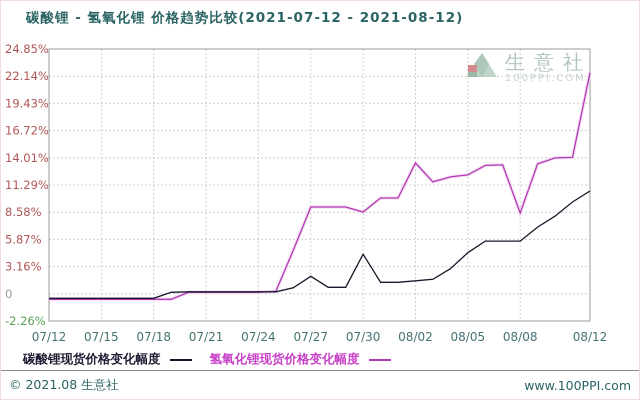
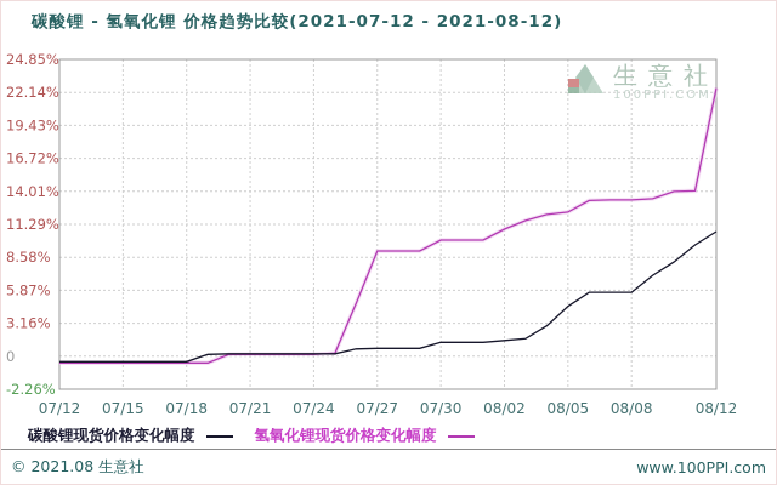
碳酸锂现货价格变化幅度/07/27: 2.2% -> 1.1%
碳酸锂现货价格变化幅度/07/30: 4.4% -> 1.6%
氢氧化锂现货价格变化幅度/07/30: 8.6% -> 10.0%
氢氧化锂现货价格变化幅度/08/02: 13.5% -> 10.9%
氢氧化锂现货价格变化幅度/08/08: 8.5% -> 13.3%
